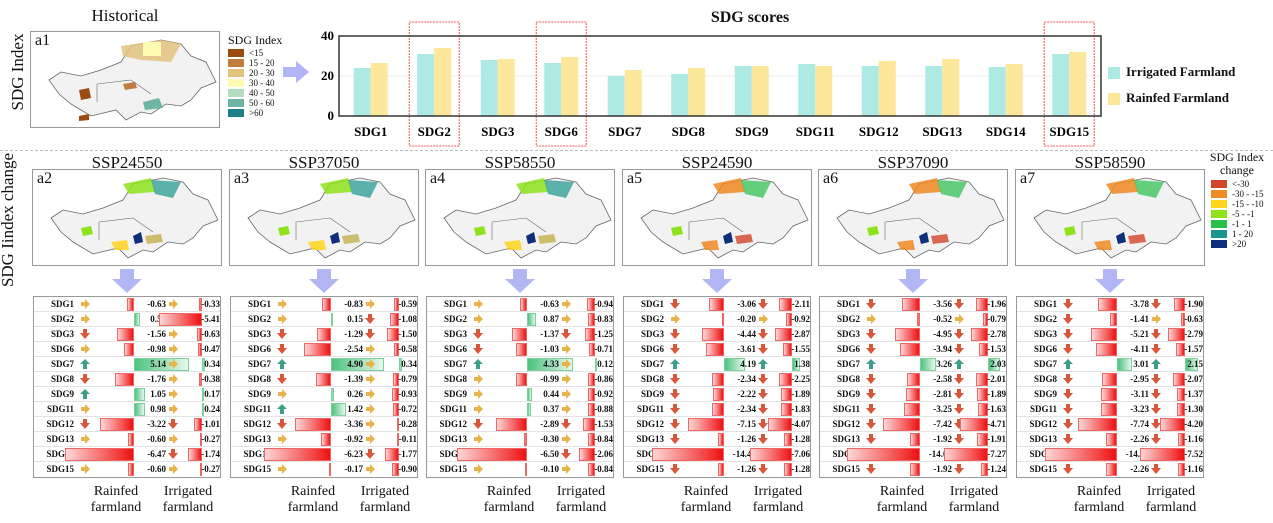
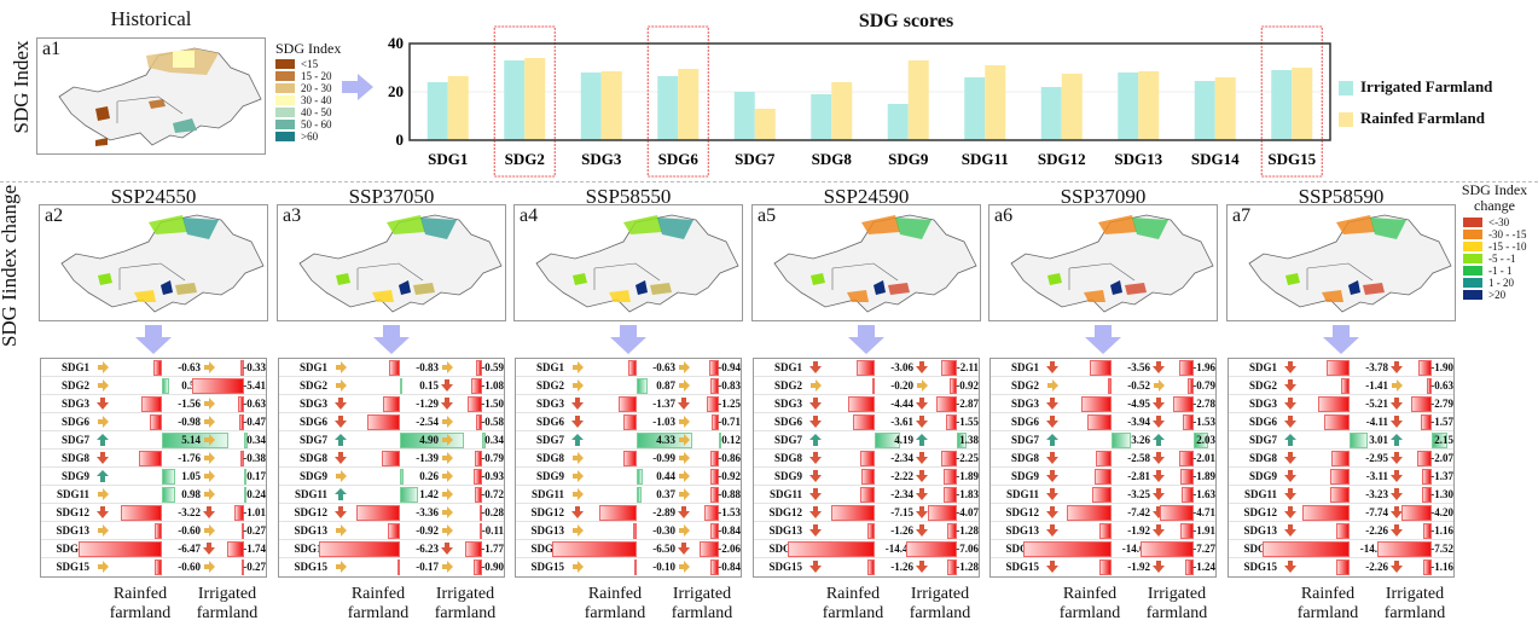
Irrigated Farmland/SDG2: 31 -> 33
Rainfed Farmland/SDG7: 23 -> 13
Irrigated Farmland/SDG8: 21 -> 19
Irrigated Farmland/SDG9: 25 -> 15
Rainfed Farmland/SDG9: 25 -> 33
Rainfed Farmland/SDG11: 25 -> 31
Irrigated Farmland/SDG12: 25 -> 22
Irrigated Farmland/SDG13: 25 -> 28
Irrigated Farmland/SDG15: 31 -> 29
Rainfed Farmland/SDG15: 32 -> 30
